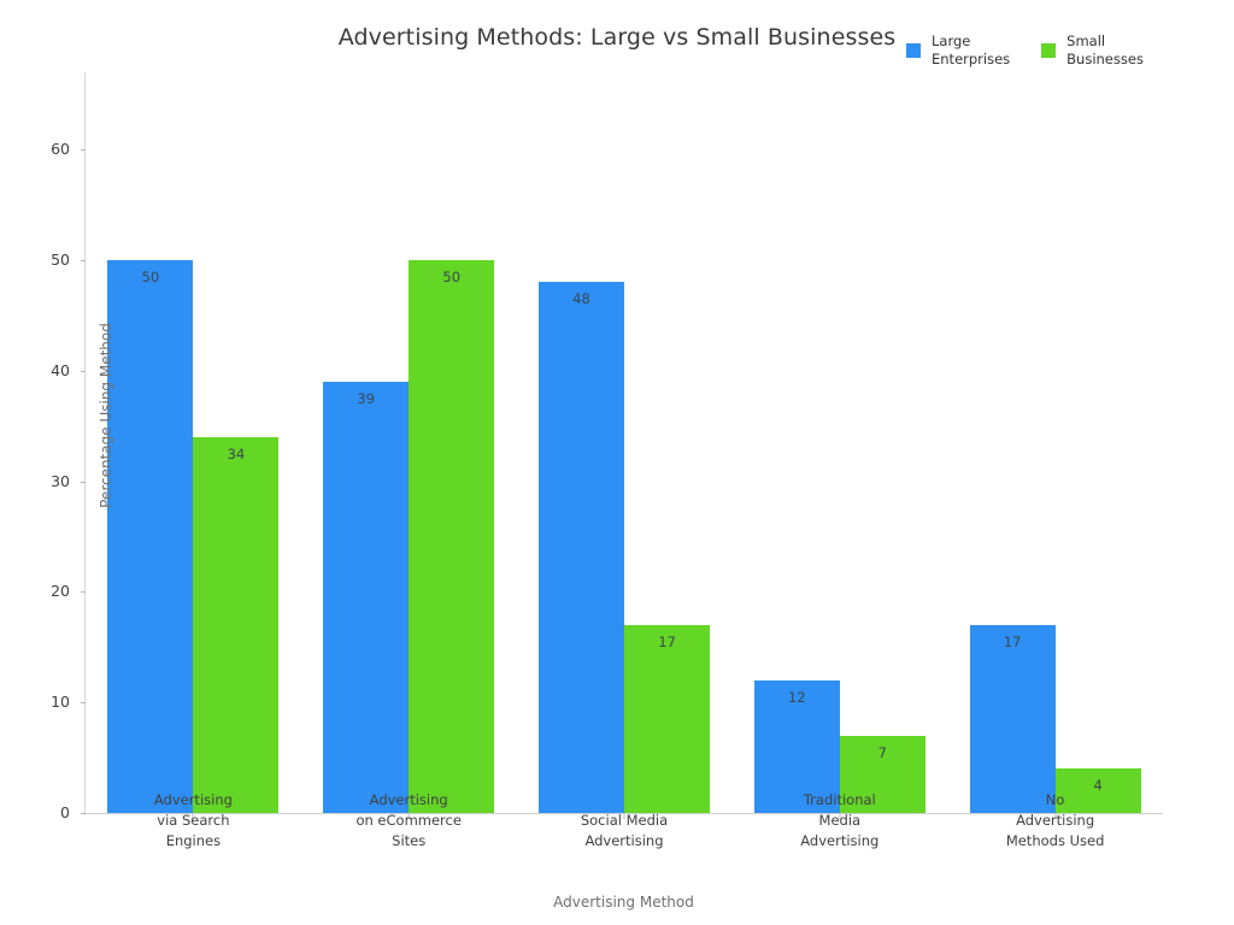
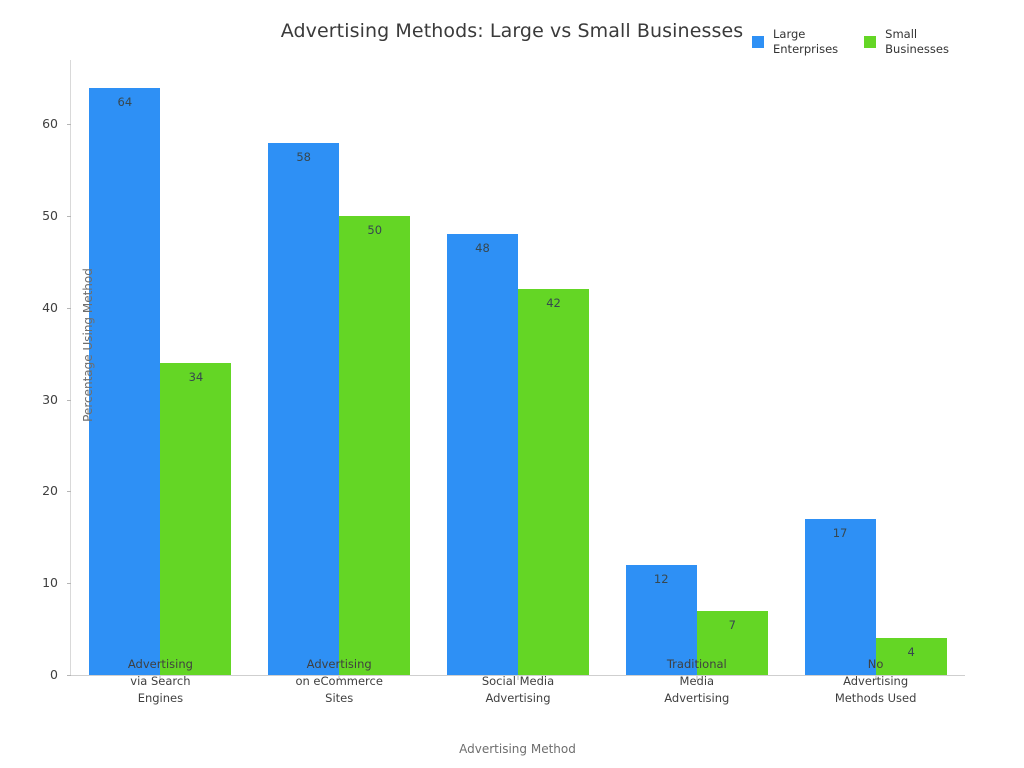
Large Enterprises/Advertising via Search Engines: 50 -> 64
Large Enterprises/Advertising on eCommerce Sites: 39 -> 58
Small Businesses/Social Media Advertising: 17 -> 42
